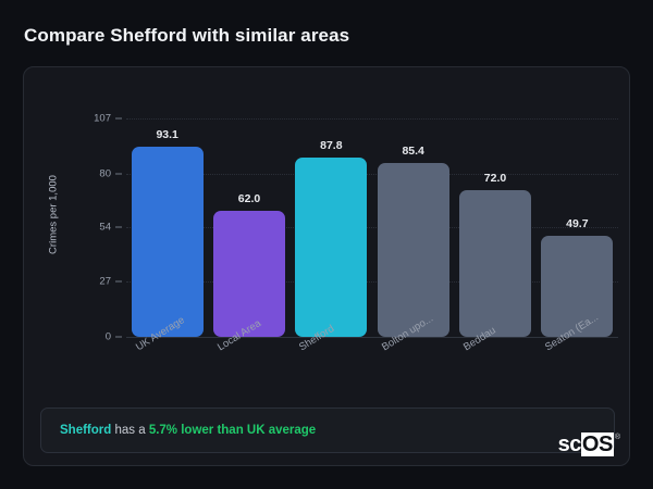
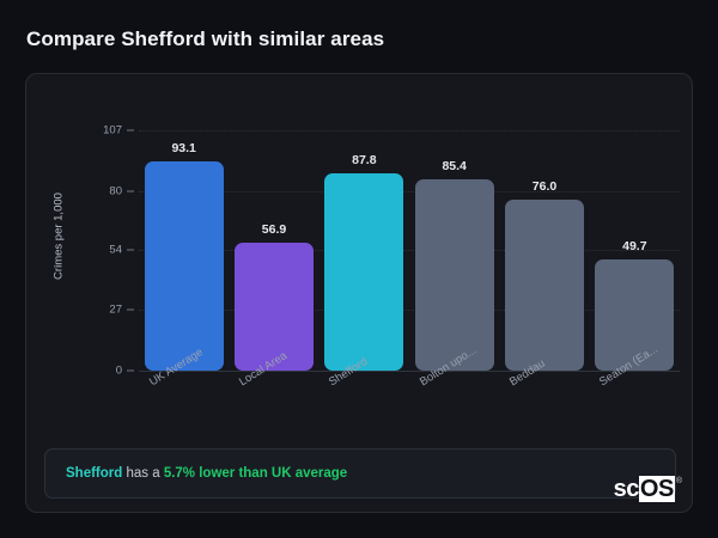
Local Area: 62.0 -> 56.9
Beddau: 72.0 -> 76.0
